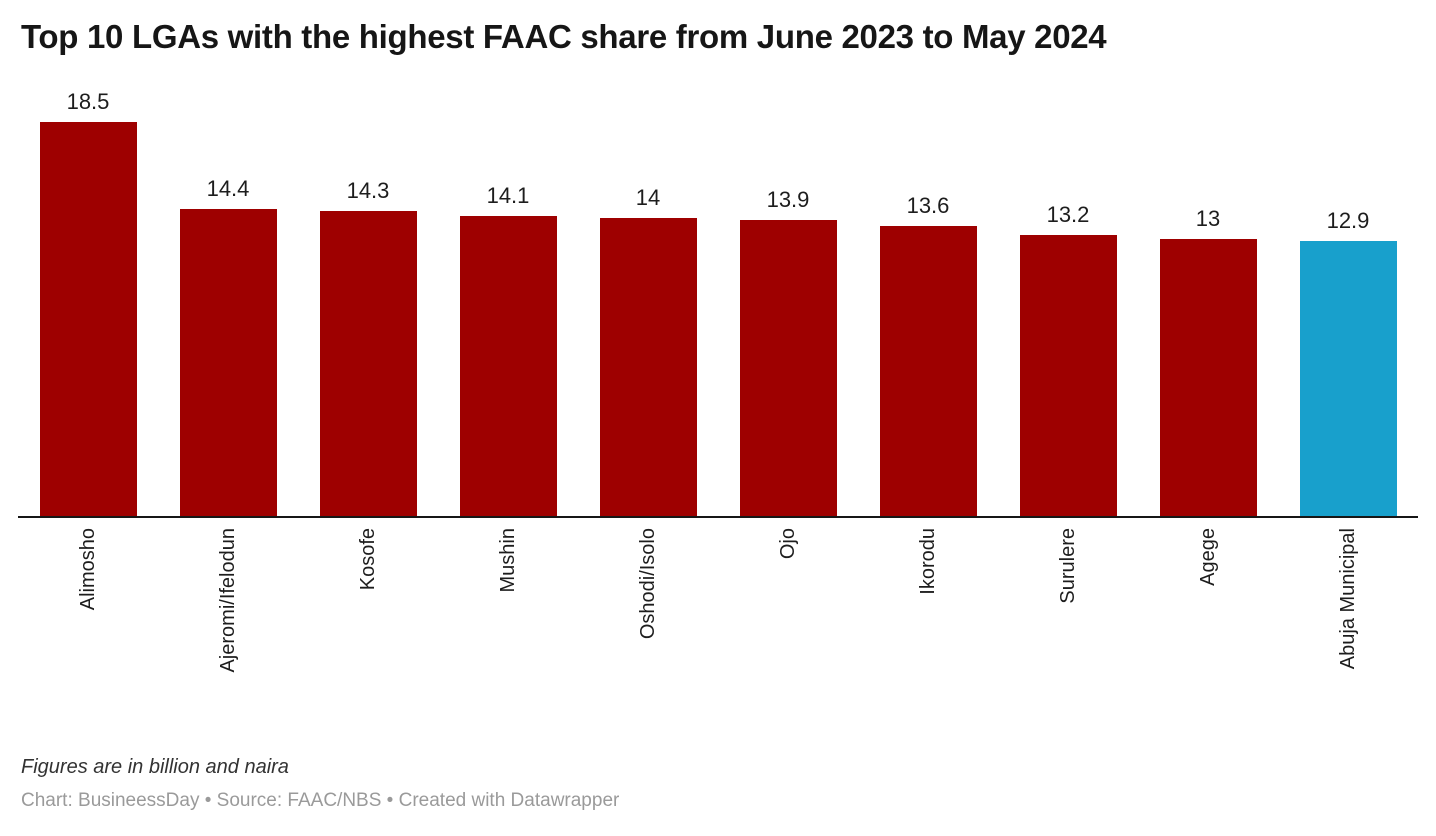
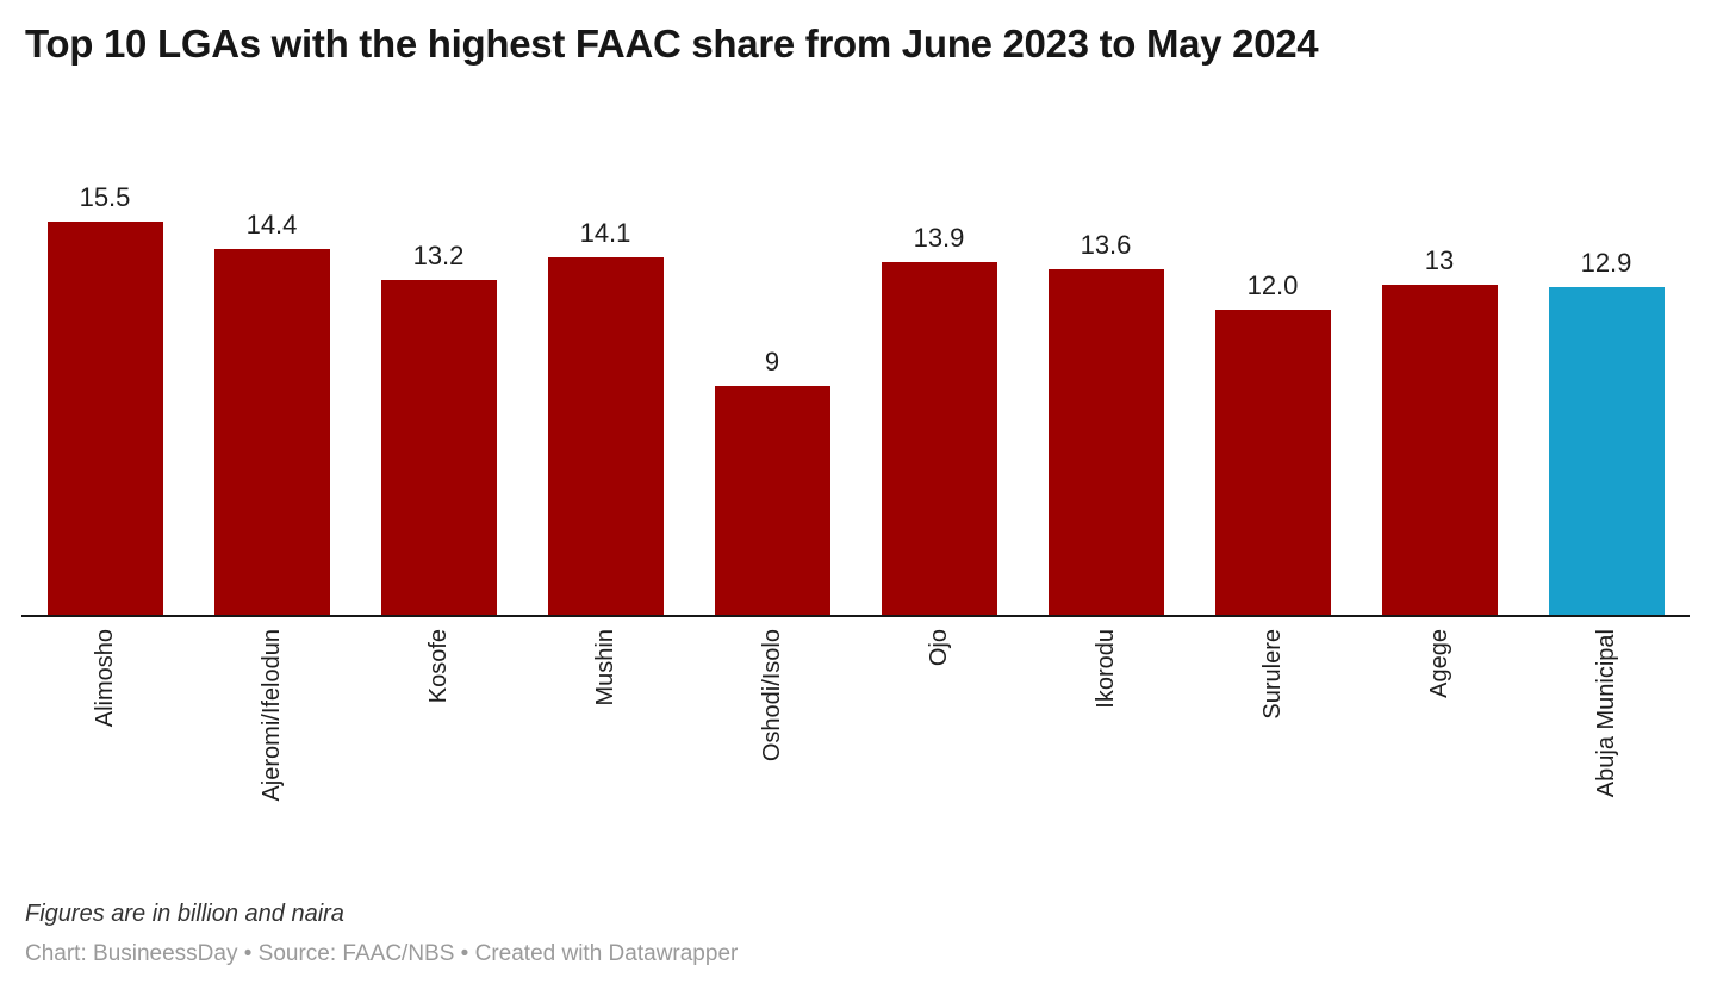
Alimosho: 18.5 -> 15.5
Kosofe: 14.3 -> 13.2
Oshodi/Isolo: 14 -> 9
Surulere: 13.2 -> 12.0
